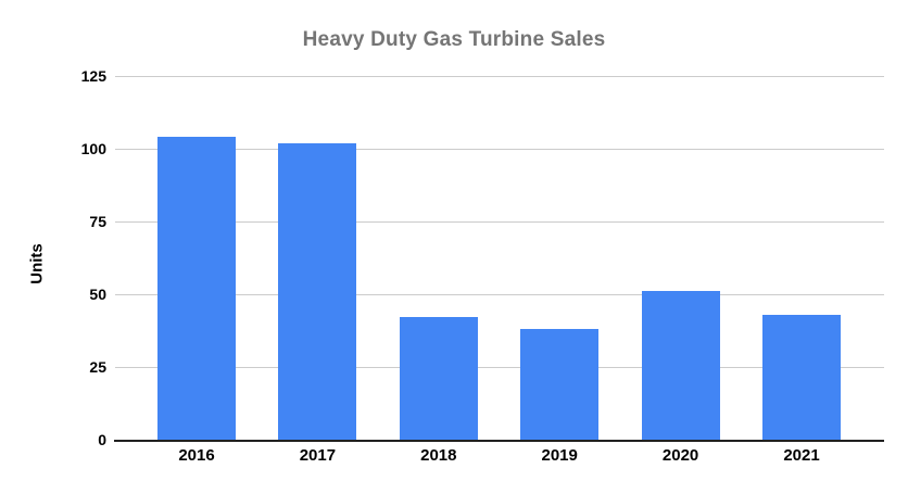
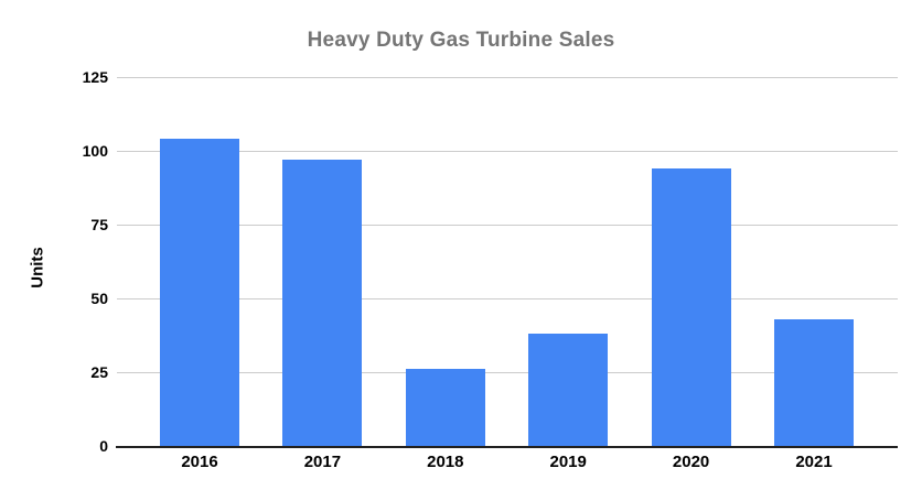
2017: 102 -> 97
2018: 42 -> 26
2020: 51 -> 94
